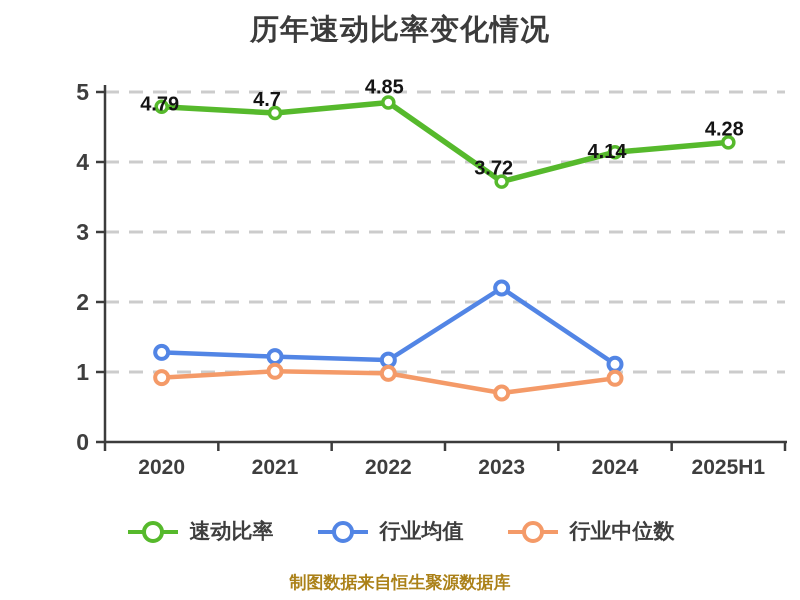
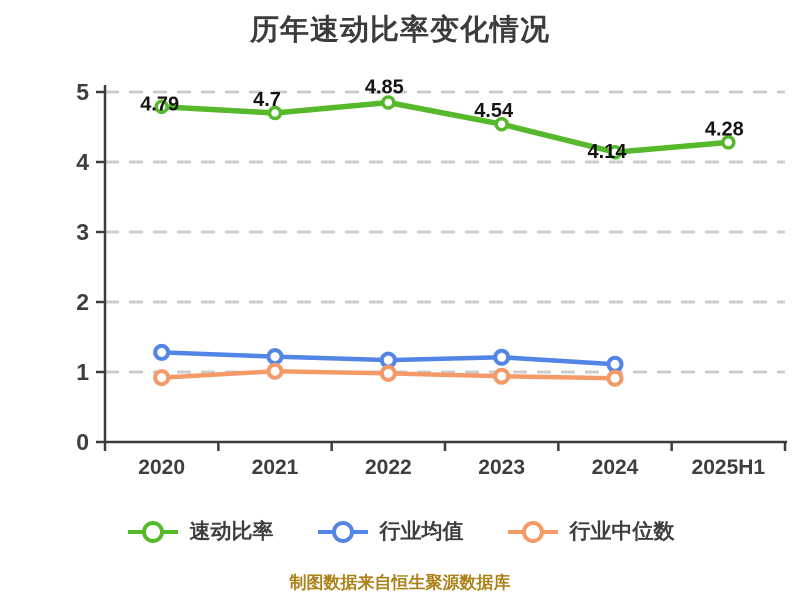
速动比率/2023: 3.72 -> 4.54
行业均值/2023: 2.2 -> 1.2
行业中位数/2023: 0.7 -> 0.9
